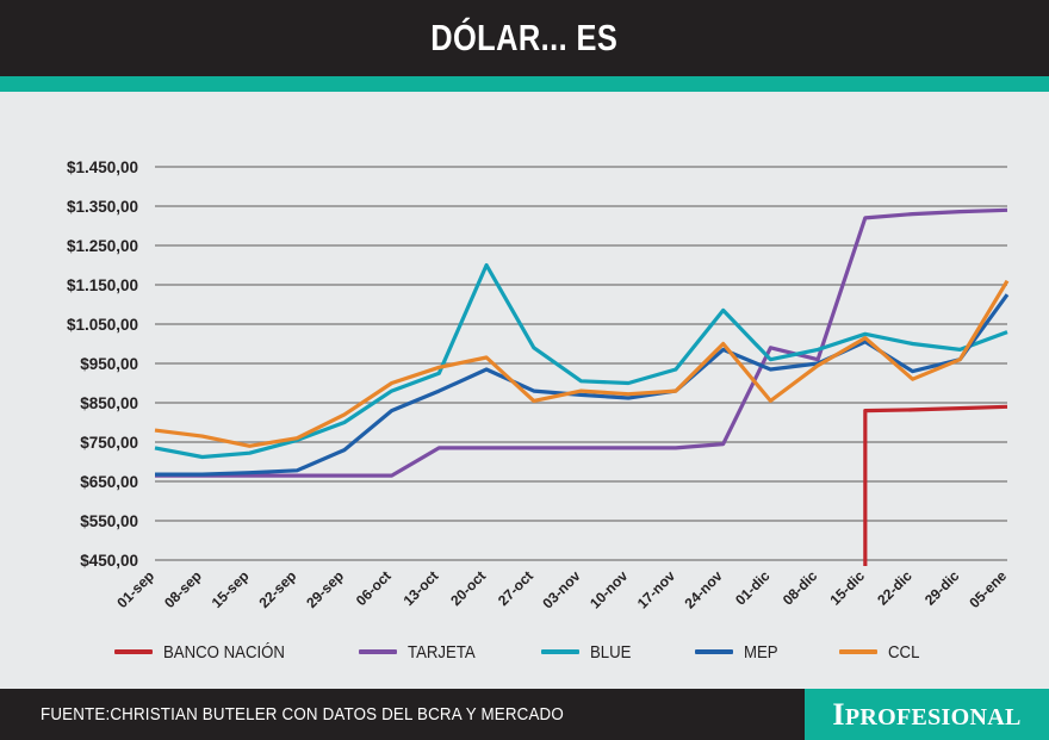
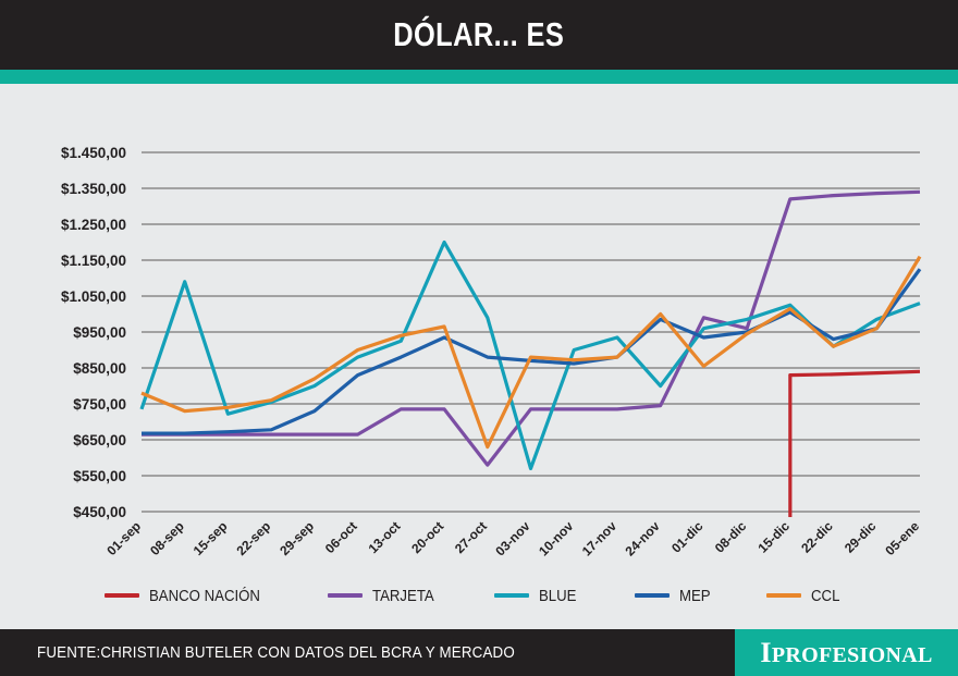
BLUE/08-sep: $710 -> $1090
CCL/08-sep: $760 -> $730
TARJETA/27-oct: $740 -> $580
CCL/27-oct: $860 -> $630
BLUE/03-nov: $900 -> $570
BLUE/24-nov: $1080 -> $800
BLUE/22-dic: $1000 -> $910
